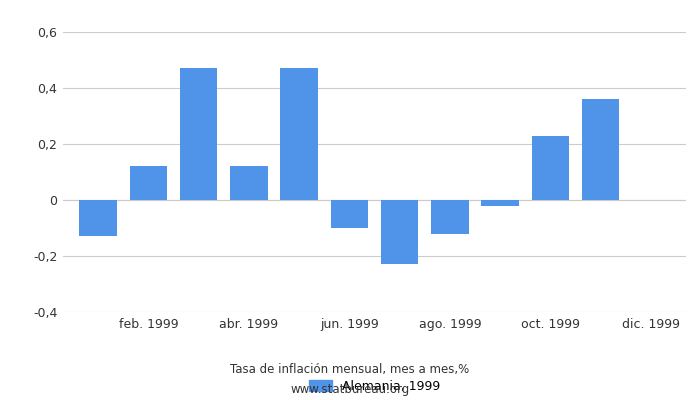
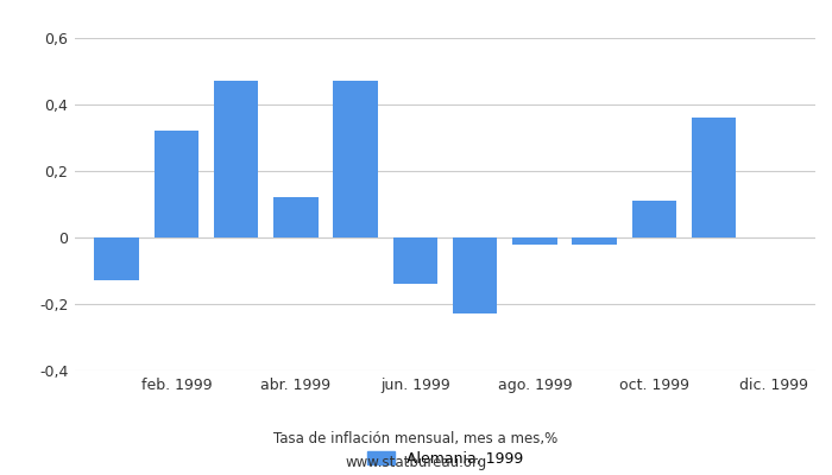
feb. 1999: 0,12 -> 0,32
jun. 1999: -0,10 -> -0,14
ago. 1999: -0,12 -> -0,02
oct. 1999: 0,23 -> 0,11
